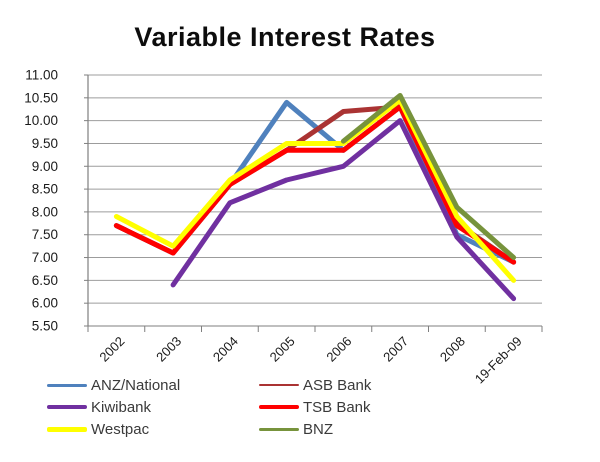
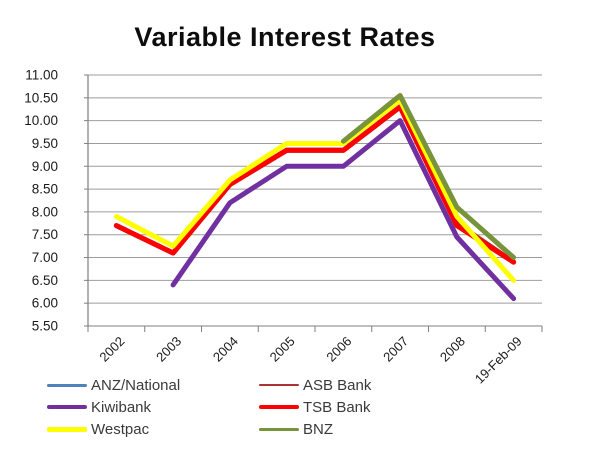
ANZ/National/2005: 10.4 -> 9.3
Kiwibank/2005: 8.7 -> 9.0
ASB Bank/2006: 10.2 -> 9.3
ANZ/National/2008: 7.5 -> 7.7
